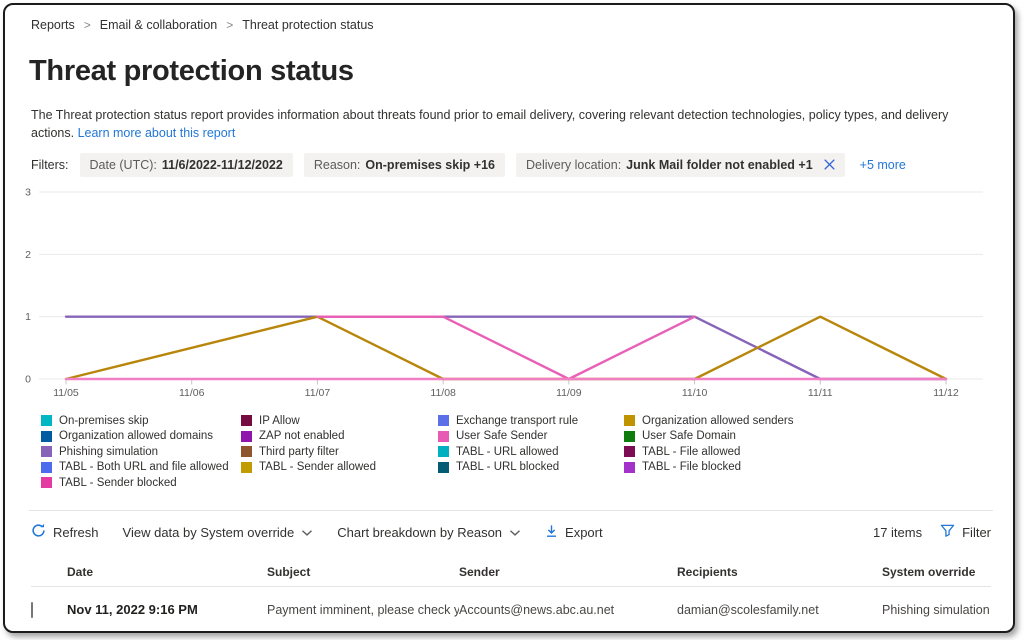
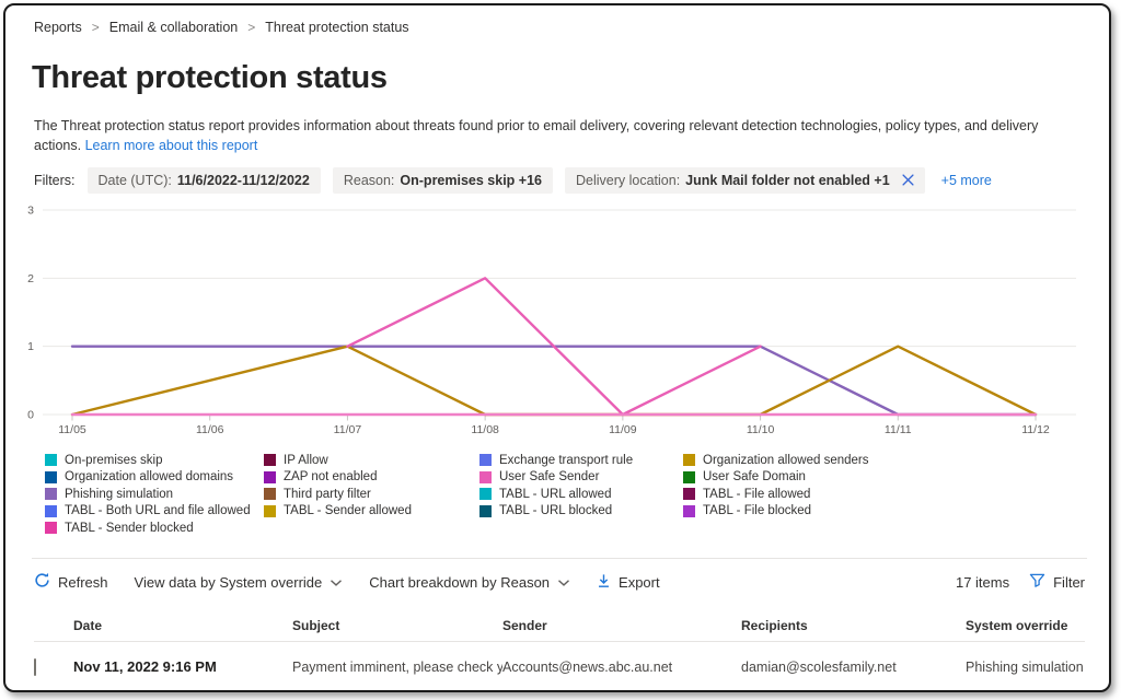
User Safe Sender/11/08: 1 -> 2
